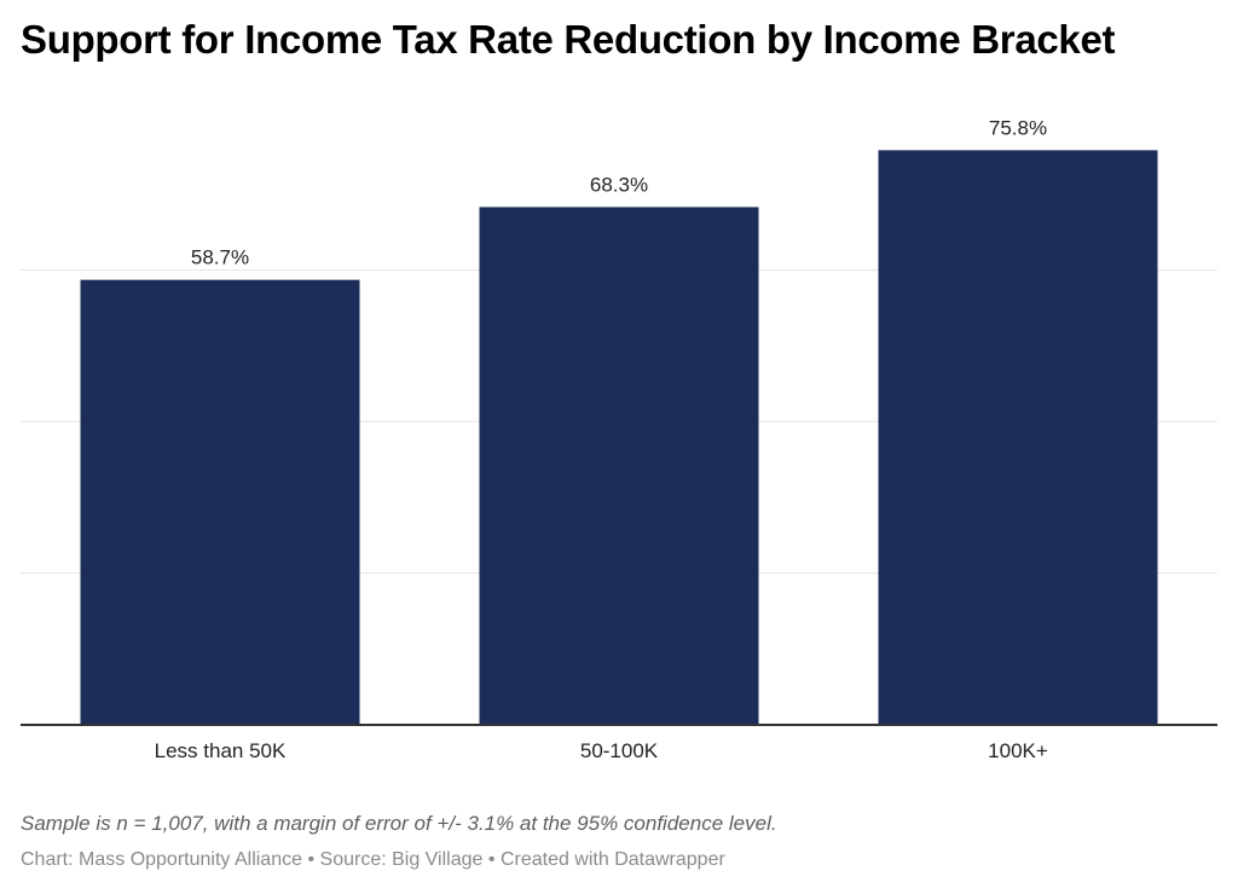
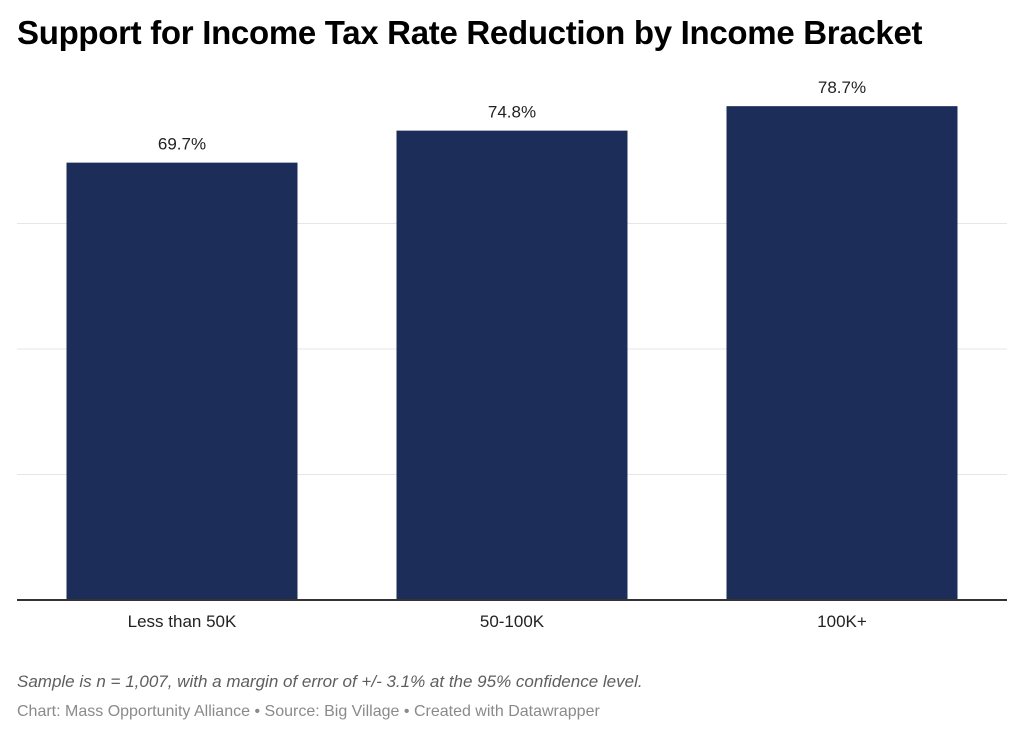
Less than 50K: 58.7% -> 69.7%
50-100K: 68.3% -> 74.8%
100K+: 75.8% -> 78.7%
